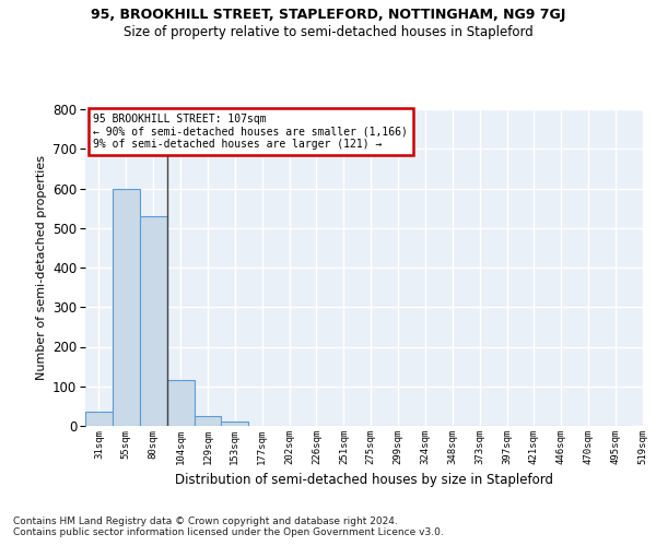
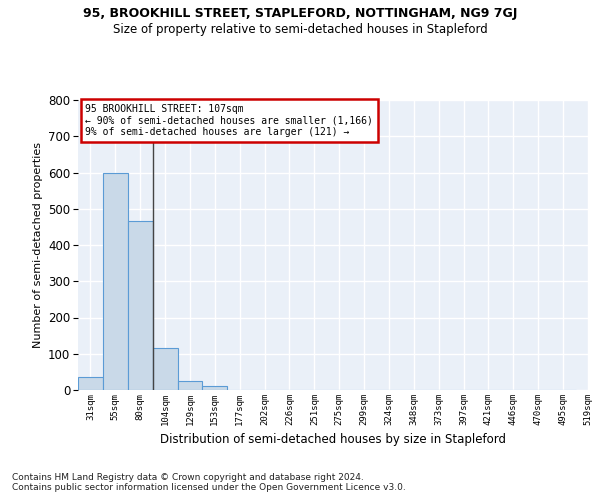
80sqm: 530 -> 465
